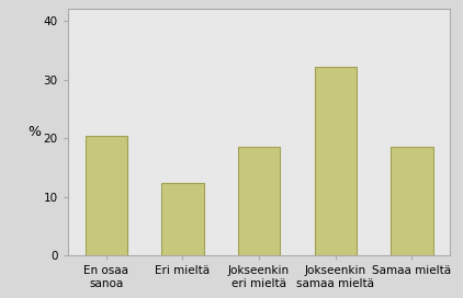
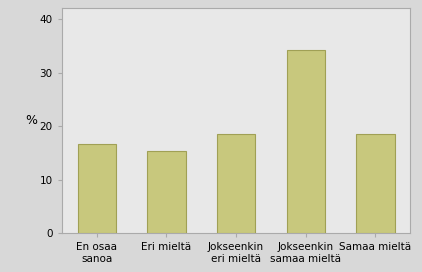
En osaa sanoa: 20.3 -> 16.6
Eri mieltä: 12.3 -> 15.4
Jokseenkin samaa mieltä: 32.1 -> 34.2
